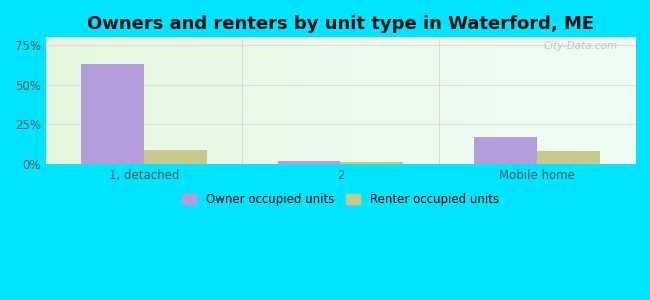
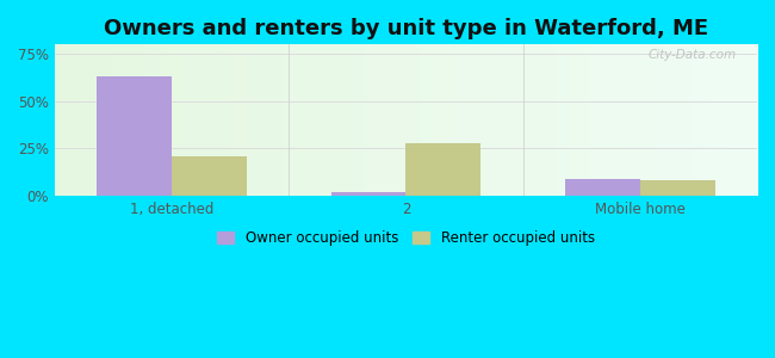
Renter occupied units/1, detached: 9% -> 21%
Renter occupied units/2: 1% -> 28%
Owner occupied units/Mobile home: 17% -> 9%
